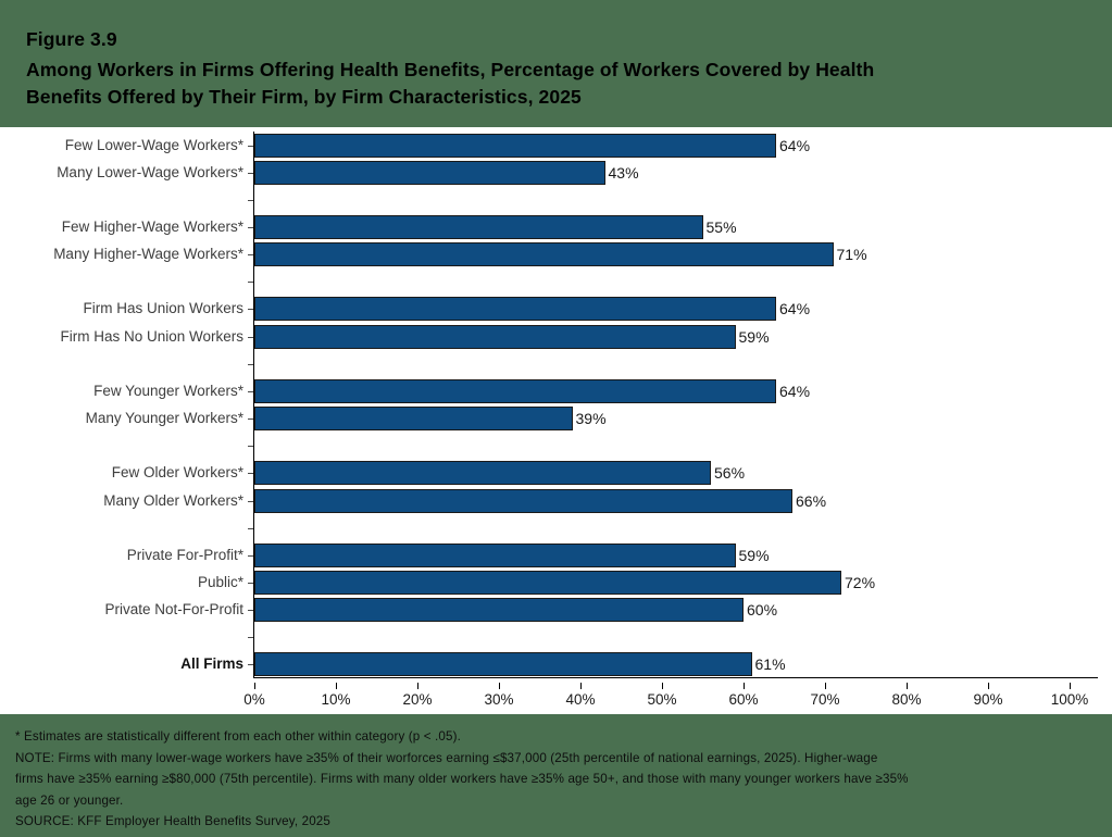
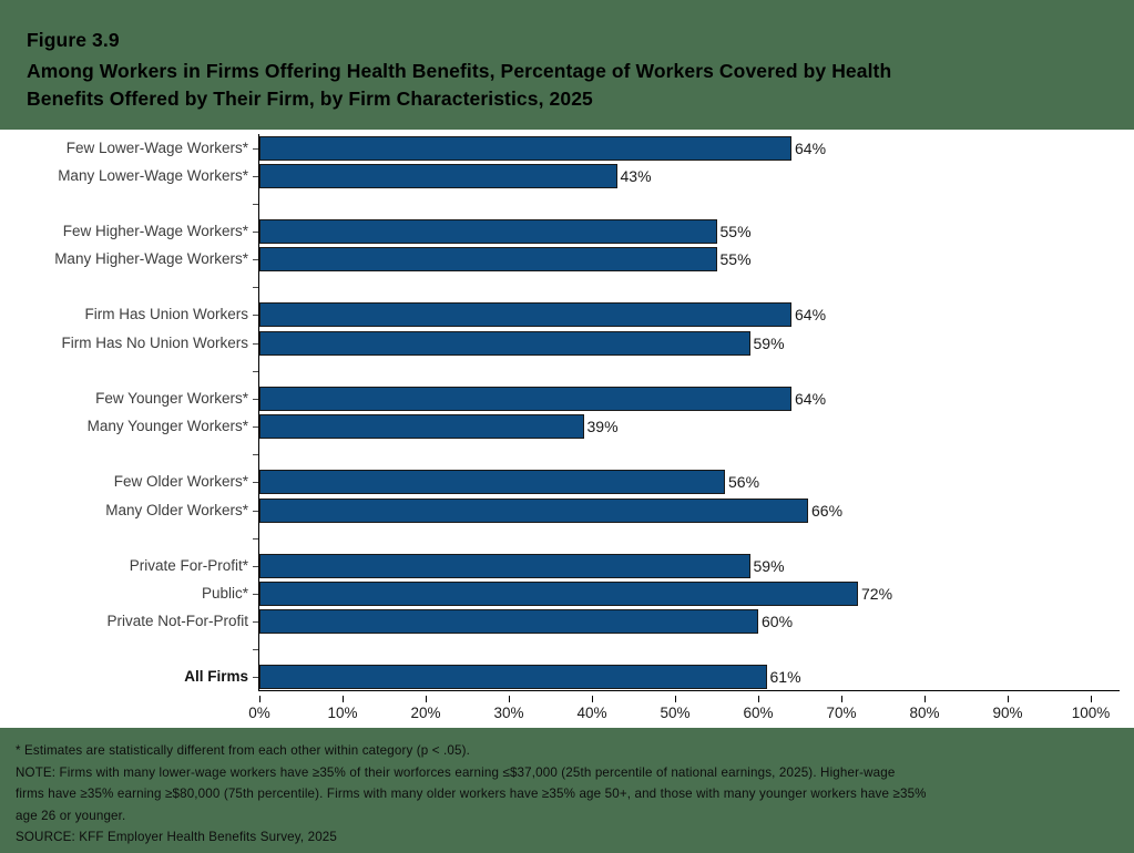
Many Higher-Wage Workers*: 71% -> 55%
